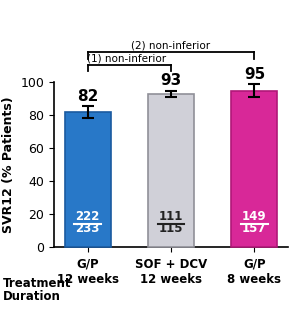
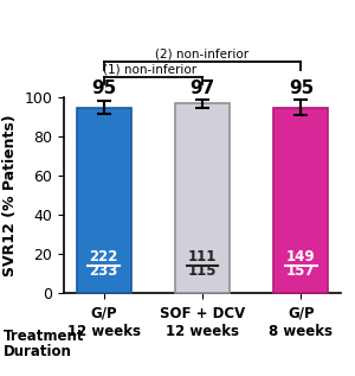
G/P 12 weeks: 82 -> 95
SOF + DCV 12 weeks: 93 -> 97
